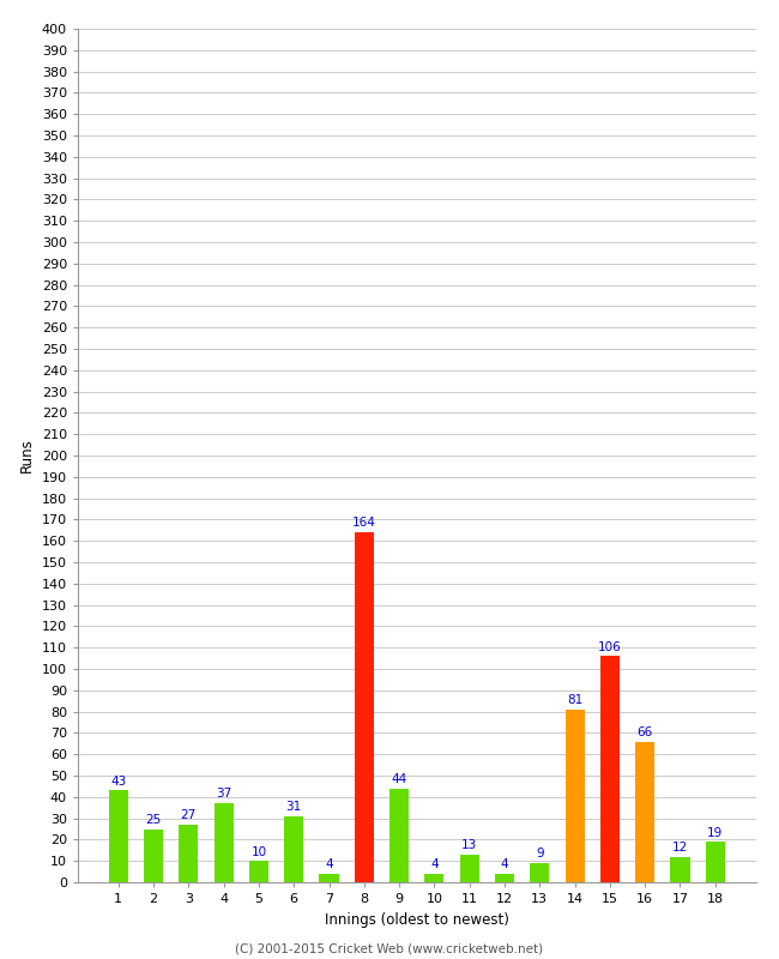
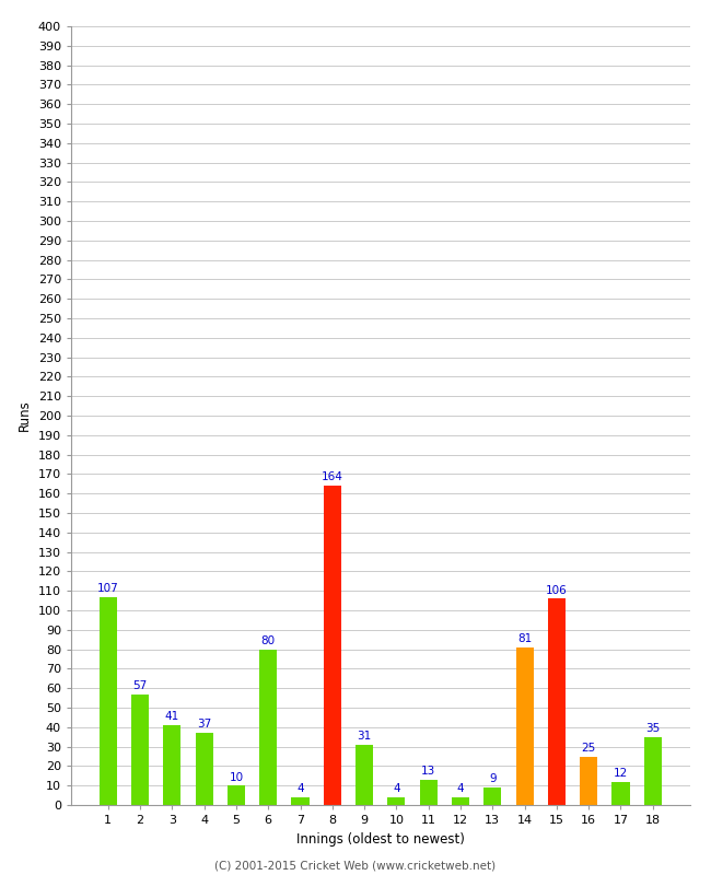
1: 43 -> 107
2: 25 -> 57
3: 27 -> 41
6: 31 -> 80
9: 44 -> 31
16: 66 -> 25
18: 19 -> 35
